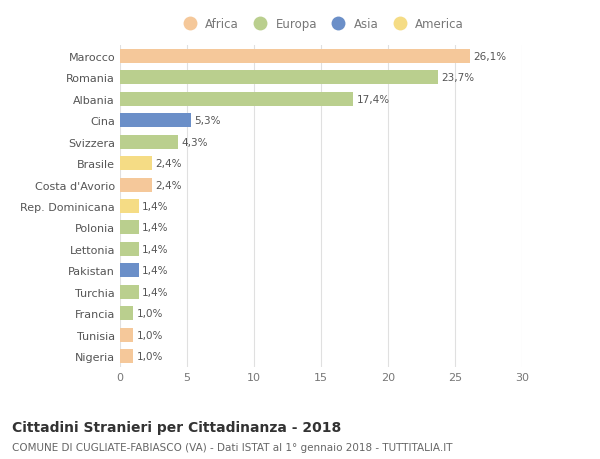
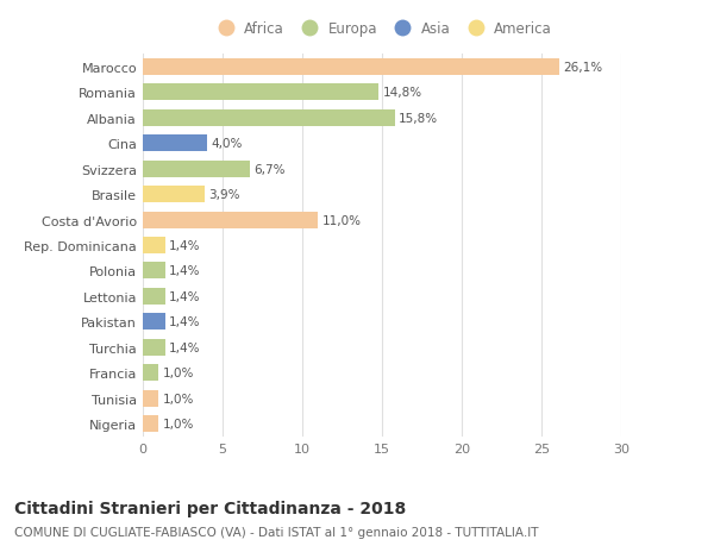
Romania: 23,7% -> 14,8%
Albania: 17,4% -> 15,8%
Cina: 5,3% -> 4,0%
Svizzera: 4,3% -> 6,7%
Brasile: 2,4% -> 3,9%
Costa d'Avorio: 2,4% -> 11,0%
